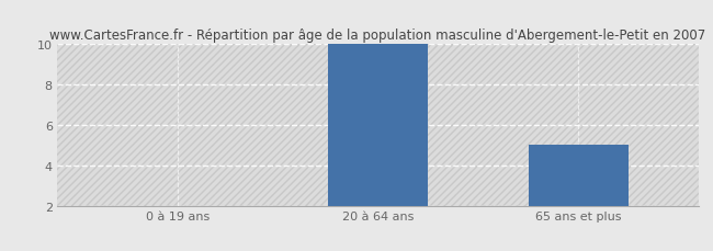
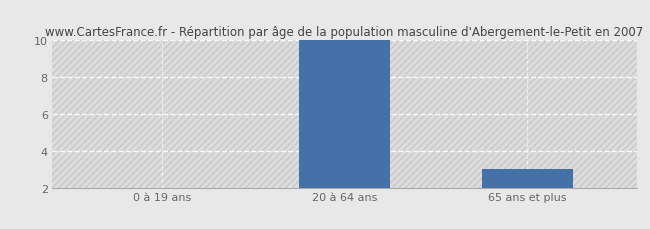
65 ans et plus: 5 -> 3
